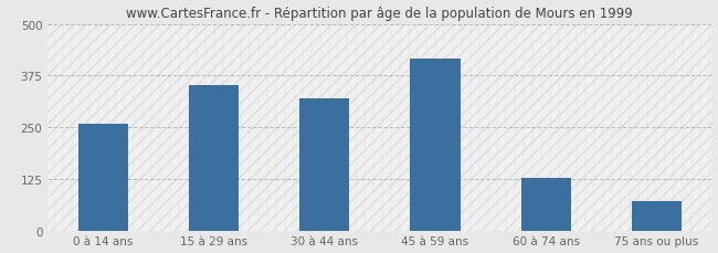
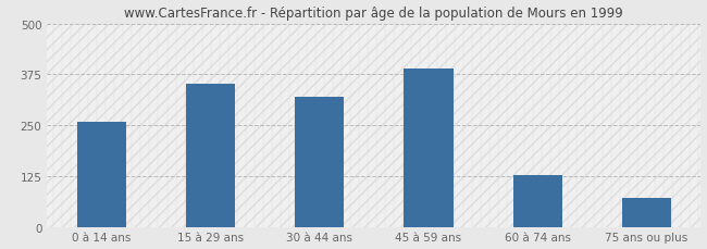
45 à 59 ans: 415 -> 388
